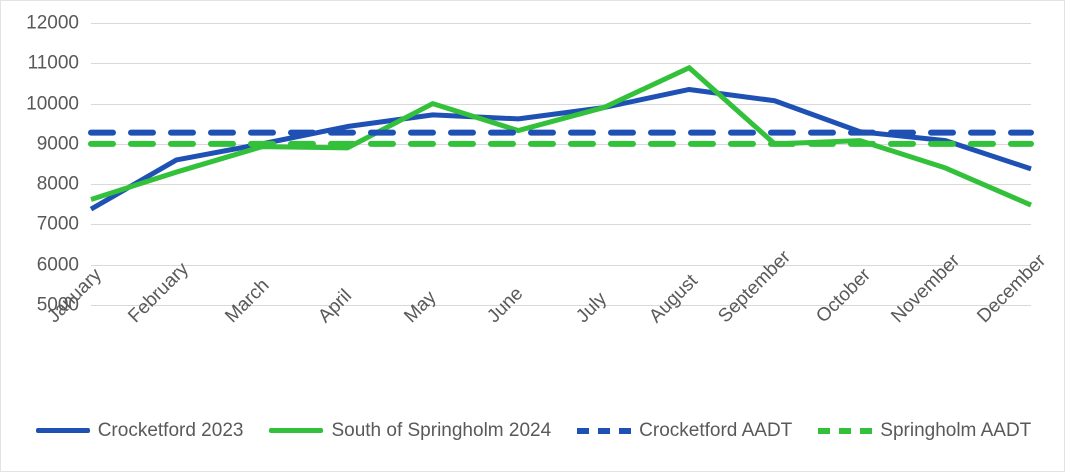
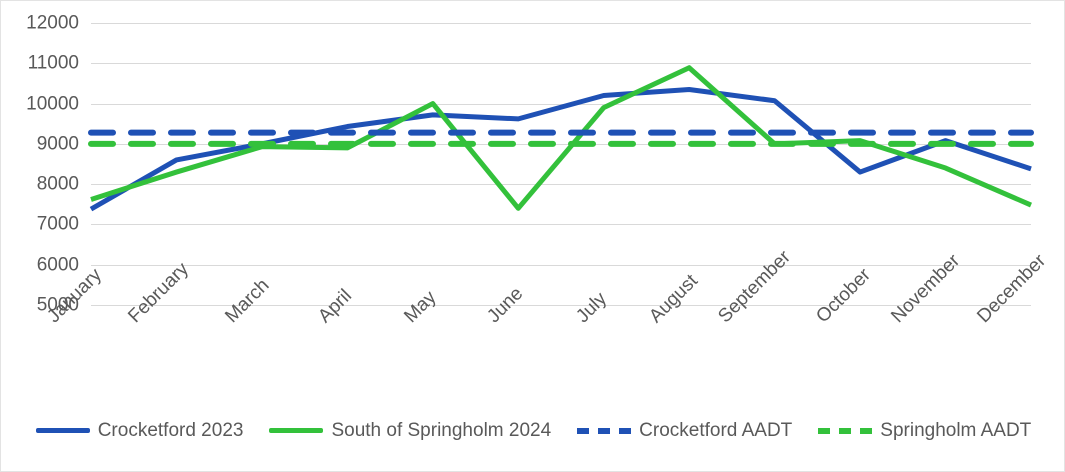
South of Springholm 2024/June: 9300 -> 7400
Crocketford 2023/July: 9900 -> 10200
Crocketford 2023/October: 9300 -> 8300
